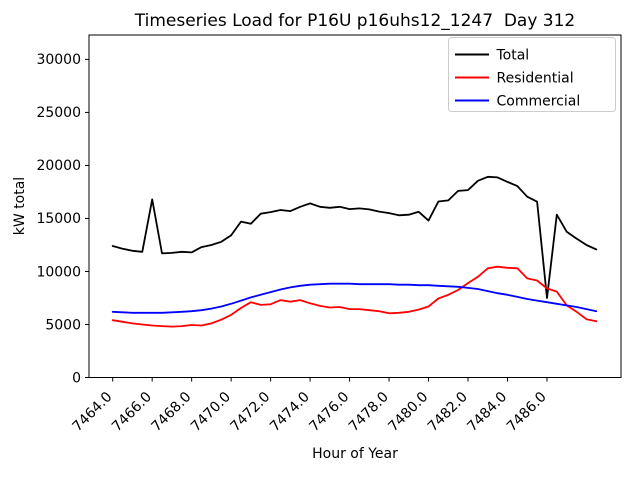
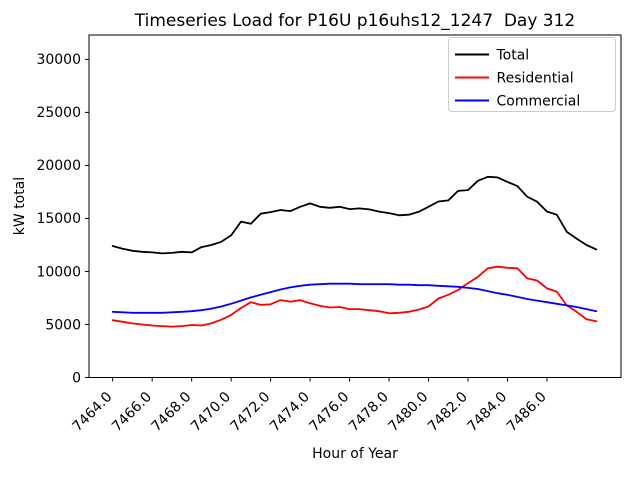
Total/7466.0: 16800 -> 11800
Total/7480.0: 14800 -> 16100
Total/7486.0: 7500 -> 15600
